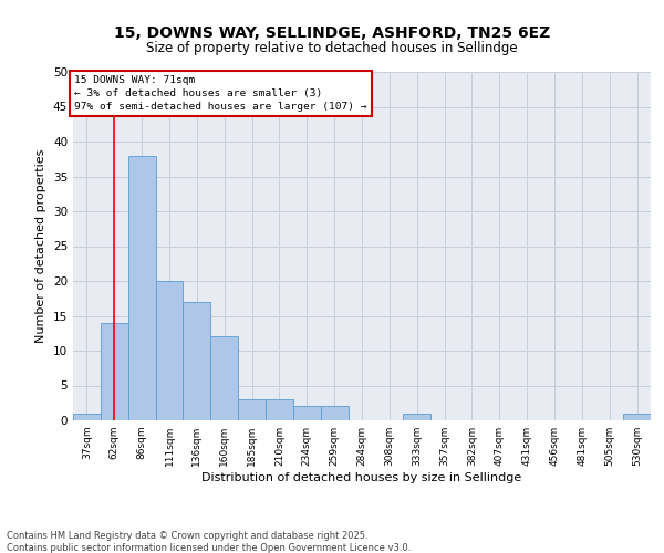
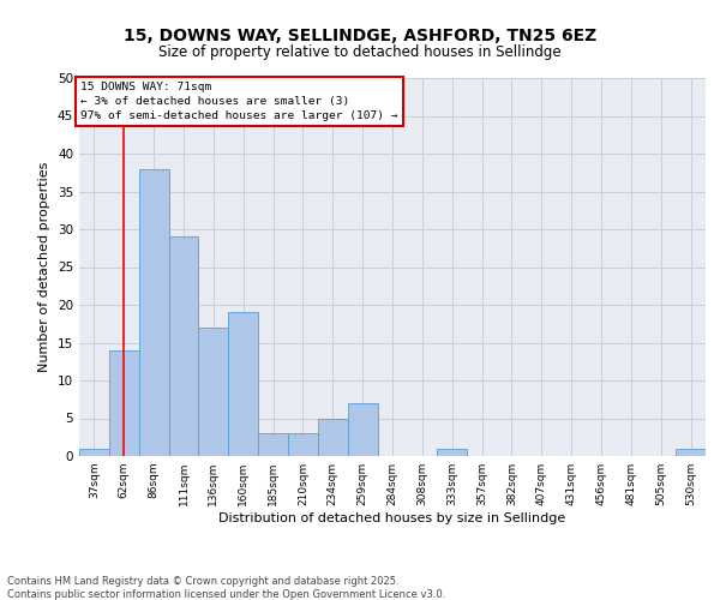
111sqm: 20 -> 29
160sqm: 12 -> 19
234sqm: 2 -> 5
259sqm: 2 -> 7
